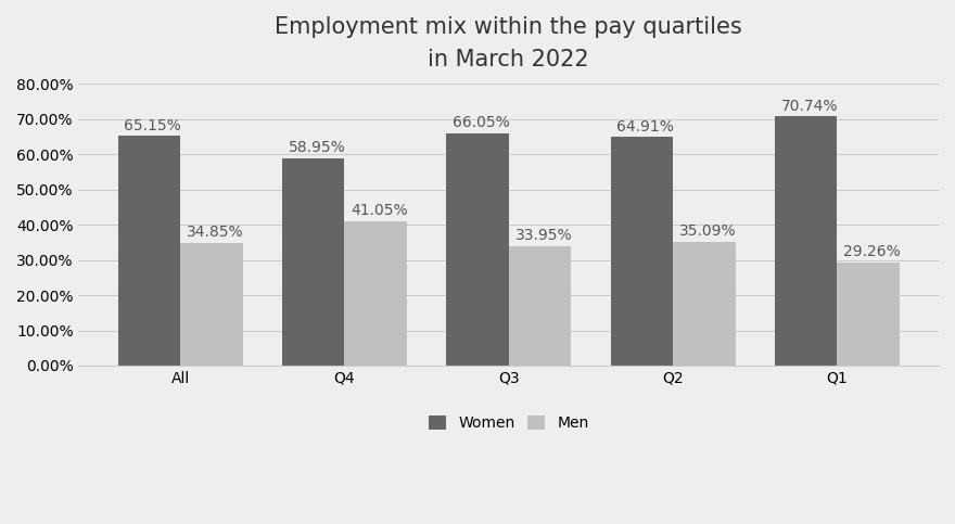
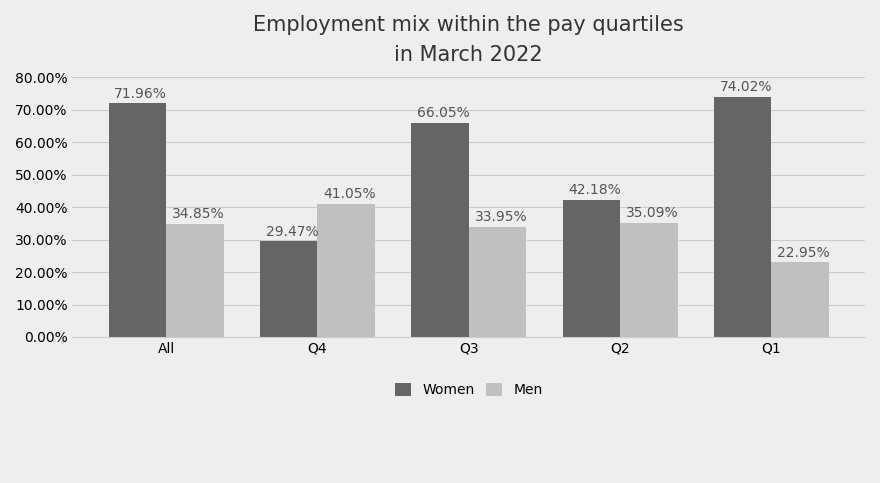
Women/All: 65.15% -> 71.96%
Women/Q4: 58.95% -> 29.47%
Women/Q2: 64.91% -> 42.18%
Women/Q1: 70.74% -> 74.02%
Men/Q1: 29.26% -> 22.95%
